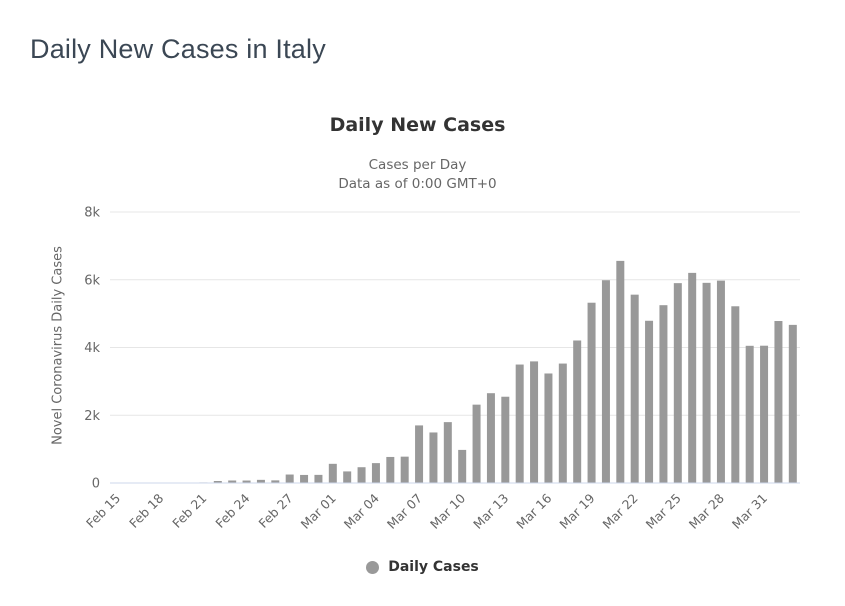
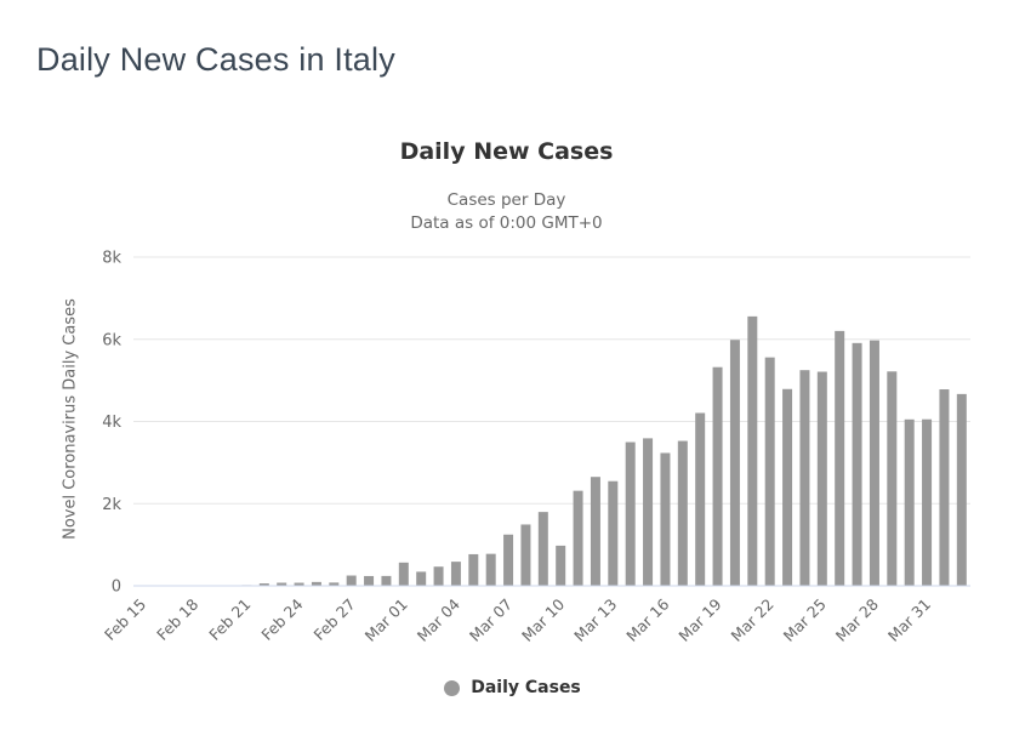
Mar 07: 1.7k -> 1.2k
Mar 25: 5.9k -> 5.2k
